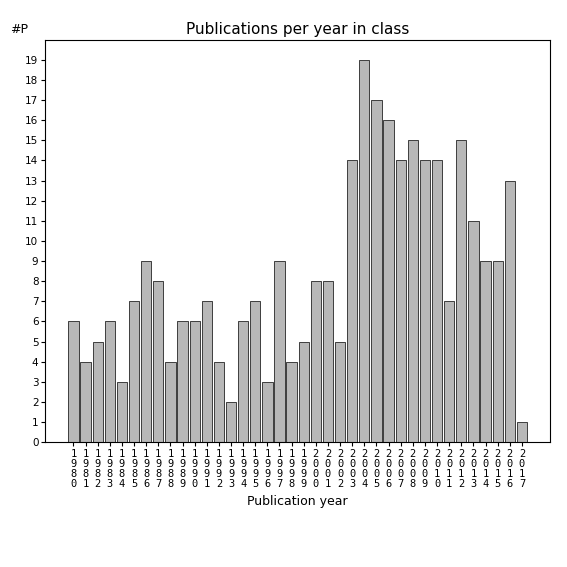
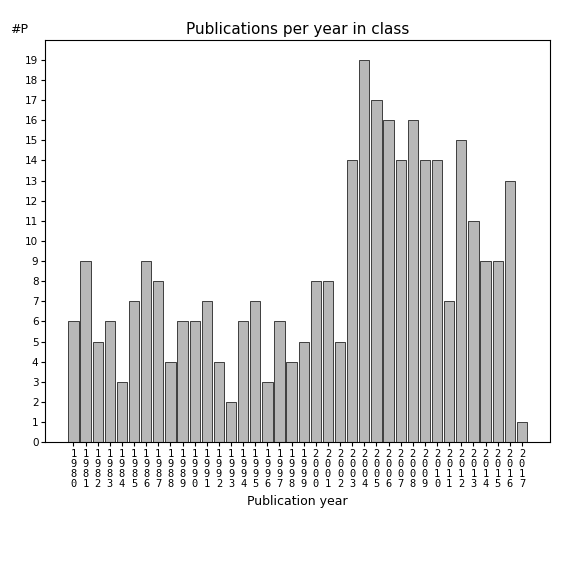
1 9 8 1: 4 -> 9
1 9 9 7: 9 -> 6
2 0 0 8: 15 -> 16
